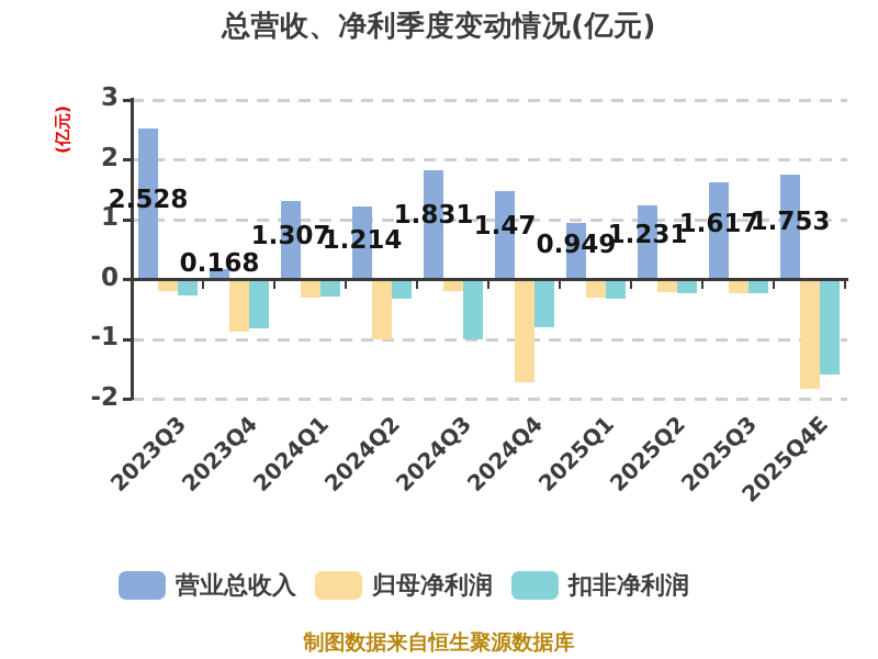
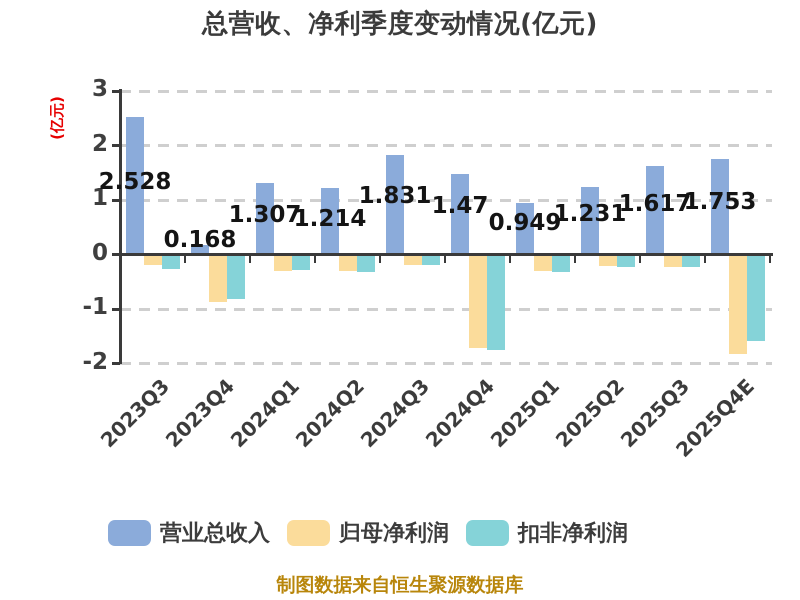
归母净利润/2024Q2: -1.0 -> -0.3
扣非净利润/2024Q3: -1.0 -> -0.2
扣非净利润/2024Q4: -0.8 -> -1.8
